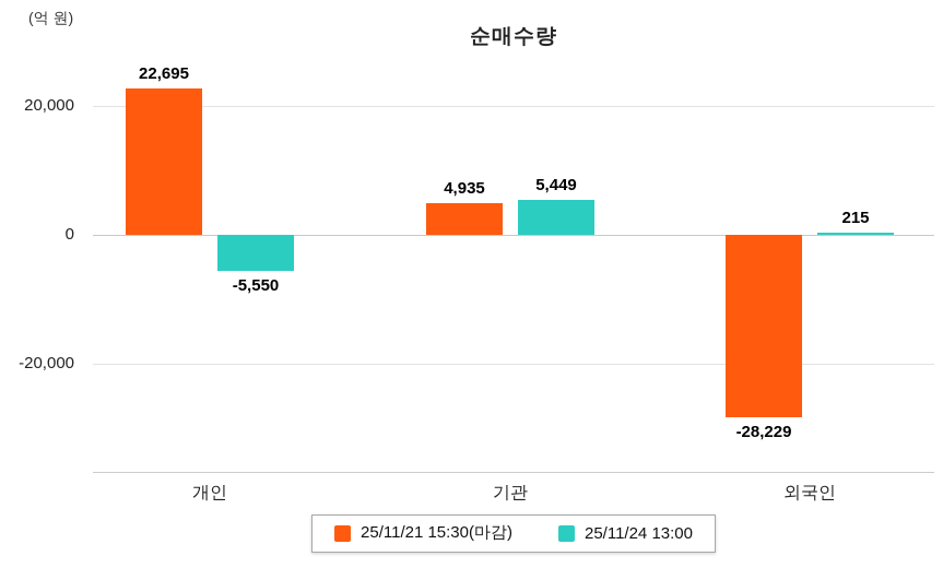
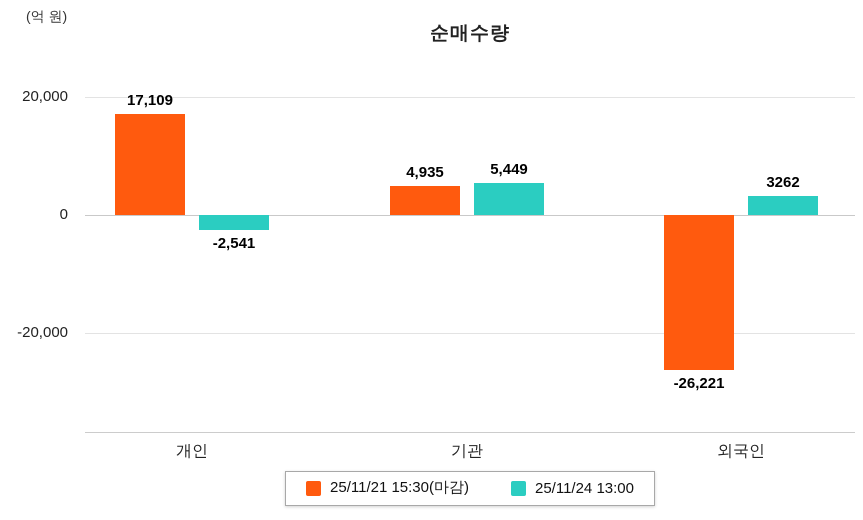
25/11/21 15:30(마감)/개인: 22,695 -> 17,109
25/11/24 13:00/개인: -5,550 -> -2,541
25/11/21 15:30(마감)/외국인: -28,229 -> -26,221
25/11/24 13:00/외국인: 215 -> 3262
